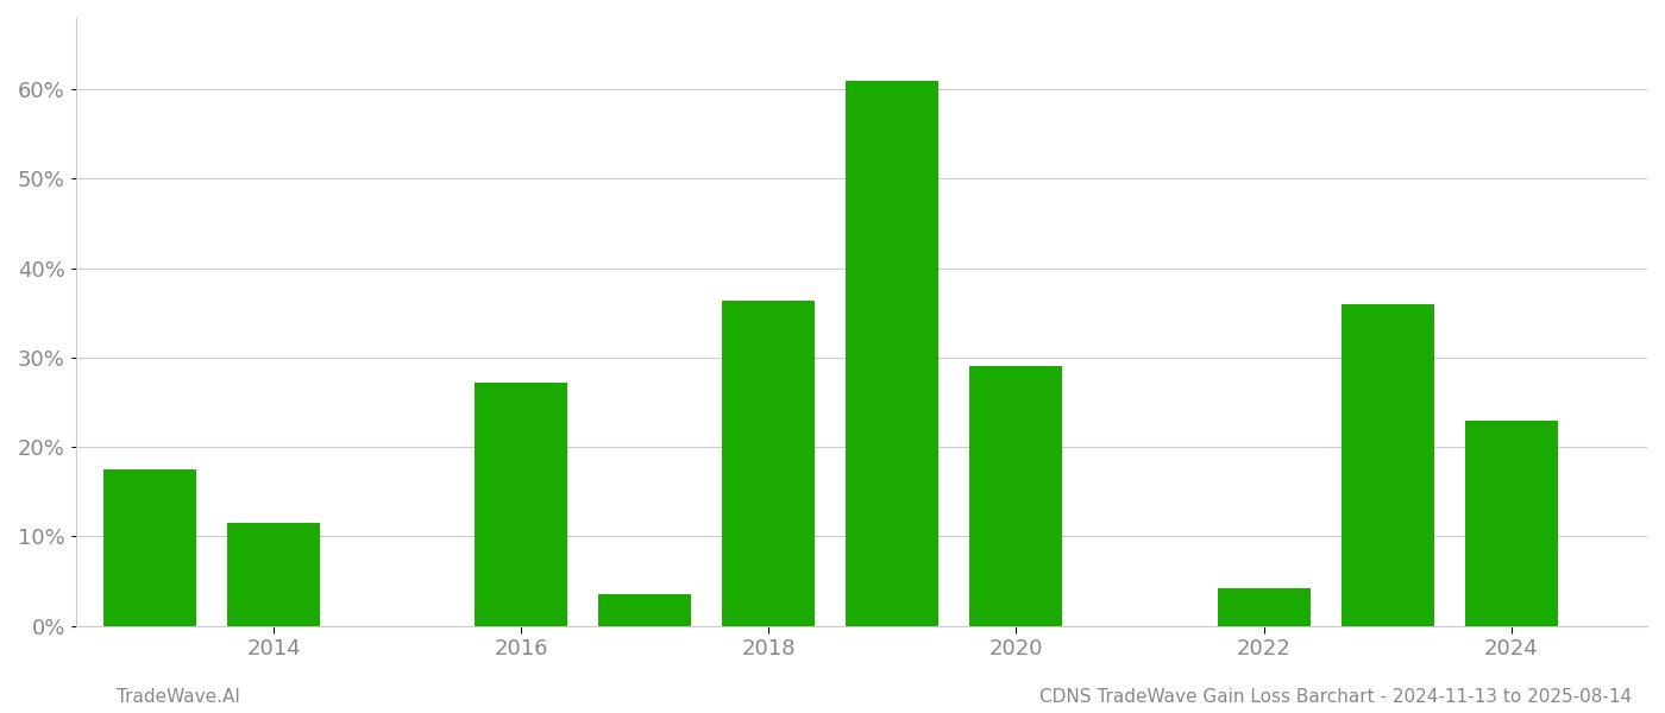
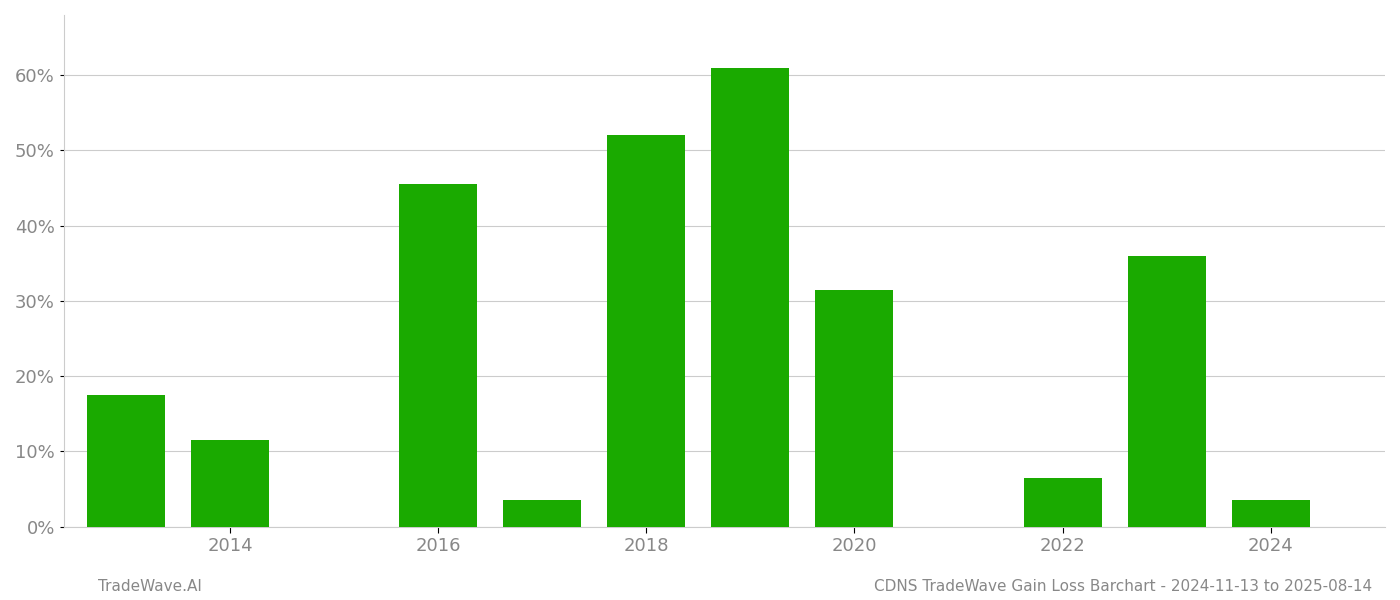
2016: 27.2% -> 45.5%
2018: 36.4% -> 52.0%
2020: 29.0% -> 31.5%
2022: 4.2% -> 6.5%
2024: 23.0% -> 3.5%
